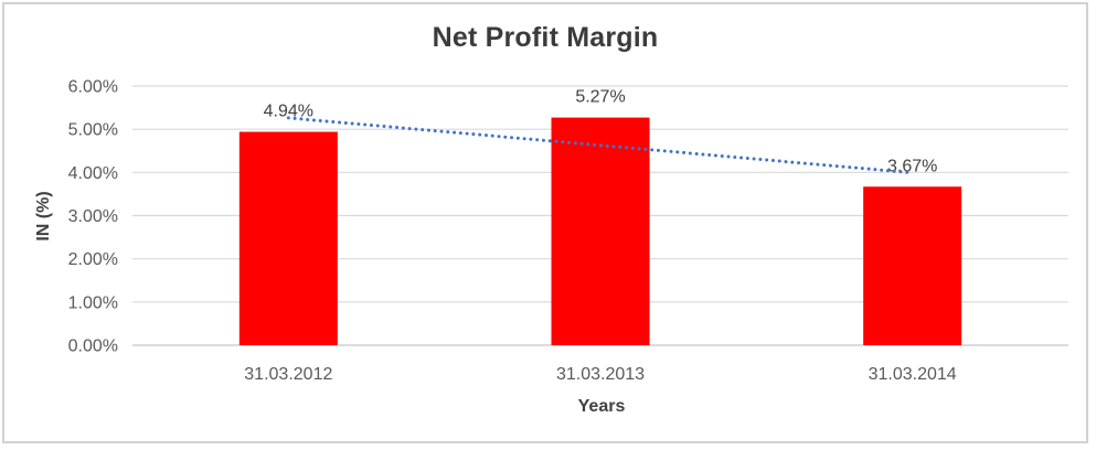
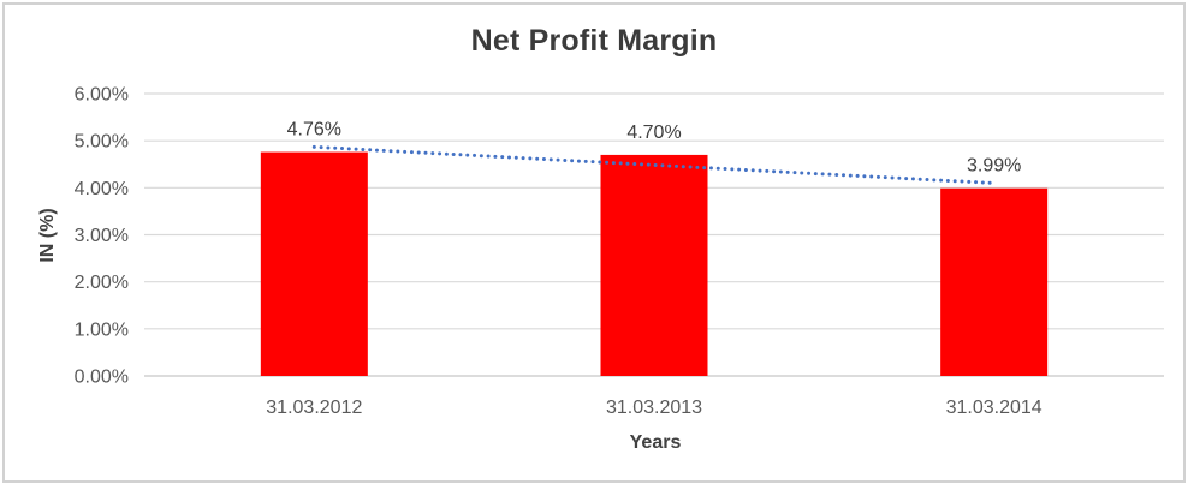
31.03.2012: 4.94% -> 4.76%
31.03.2013: 5.27% -> 4.70%
31.03.2014: 3.67% -> 3.99%
